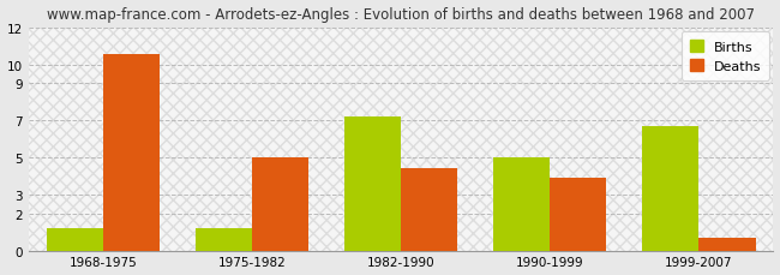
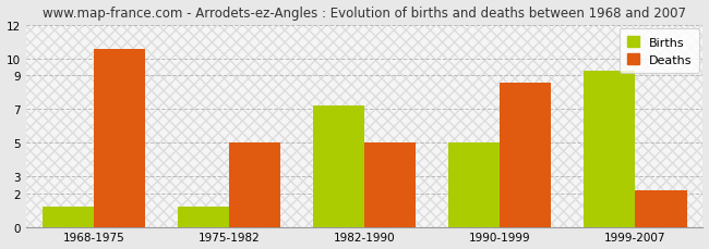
Deaths/1982-1990: 4.4 -> 5.0
Deaths/1990-1999: 3.9 -> 8.6
Births/1999-2007: 6.7 -> 9.3
Deaths/1999-2007: 0.7 -> 2.2
